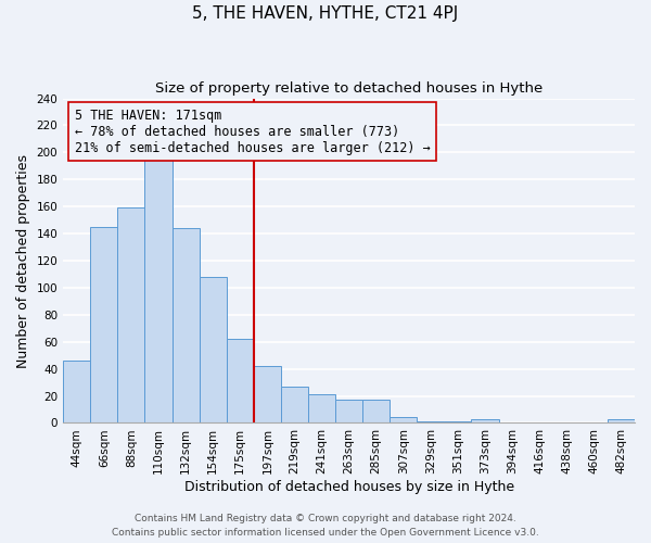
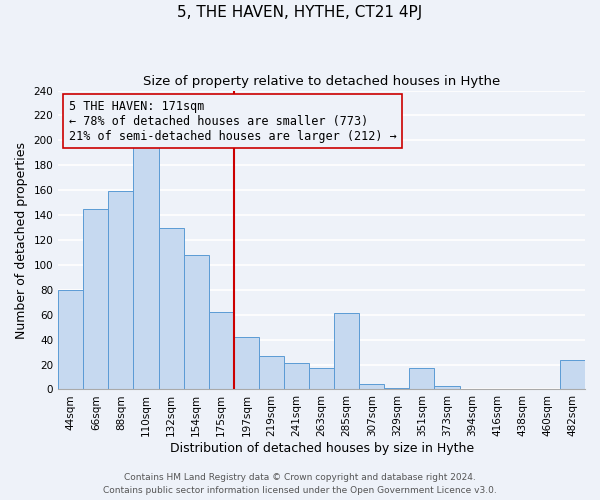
44sqm: 46 -> 80
132sqm: 144 -> 130
285sqm: 17 -> 61
351sqm: 1 -> 17
482sqm: 3 -> 24
